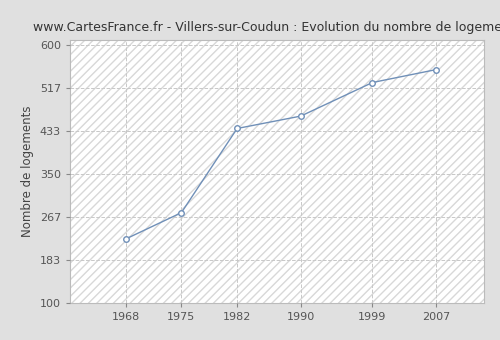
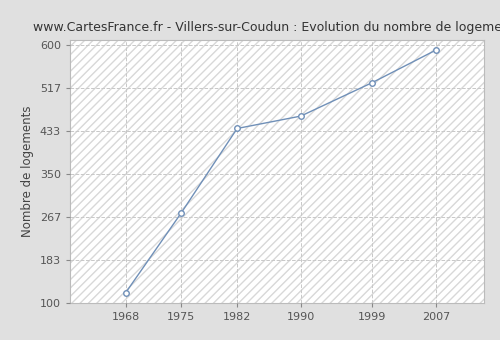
1968: 224 -> 120
2007: 552 -> 590
